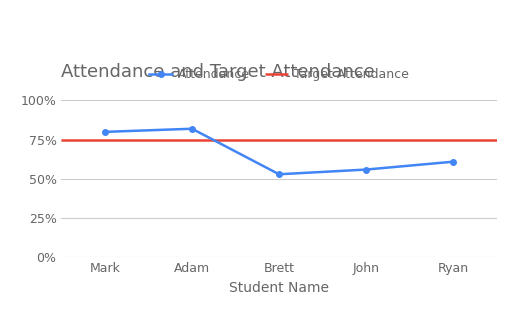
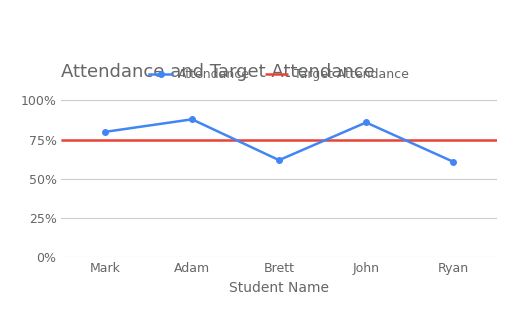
Adam: 82% -> 88%
Brett: 53% -> 62%
John: 56% -> 86%
